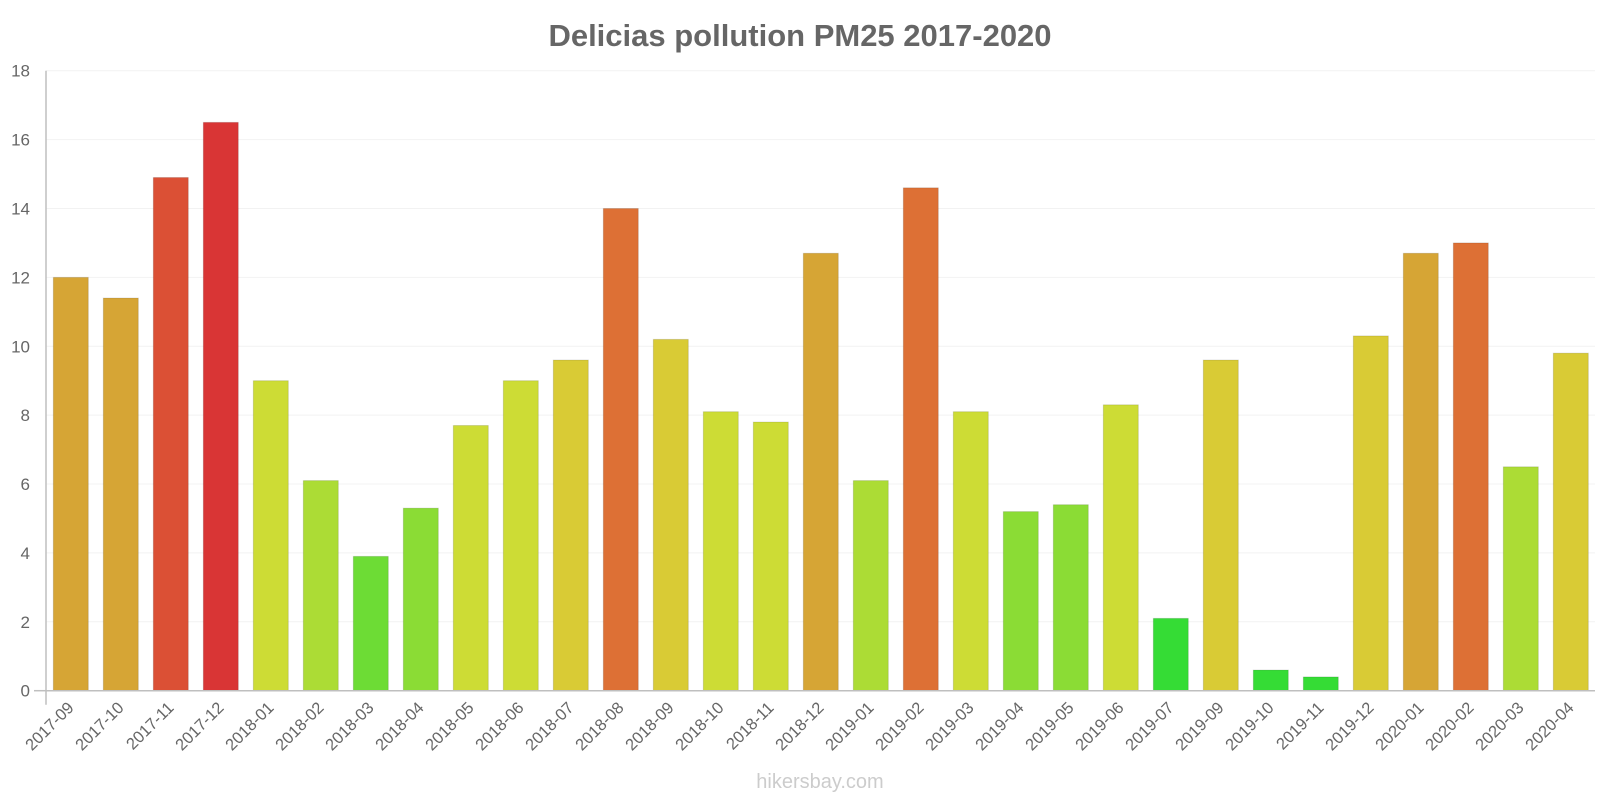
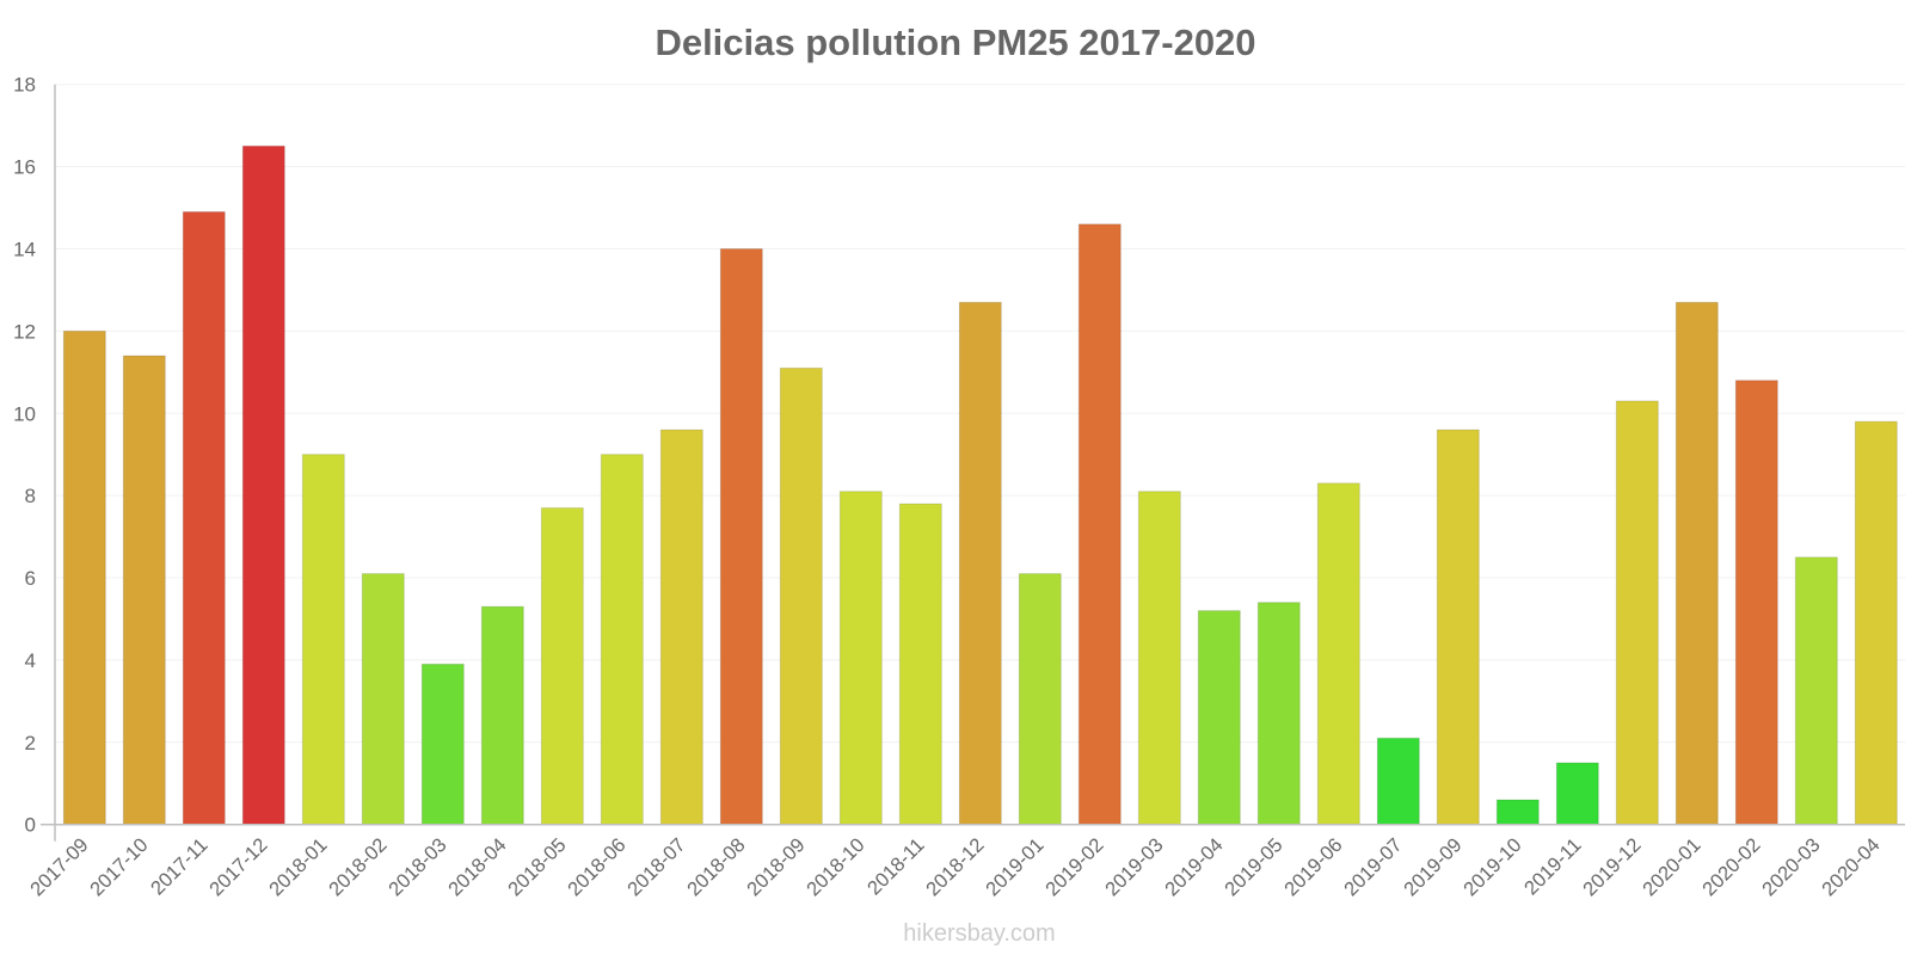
2018-09: 10.2 -> 11.1
2019-11: 0.4 -> 1.5
2020-02: 13.0 -> 10.8
